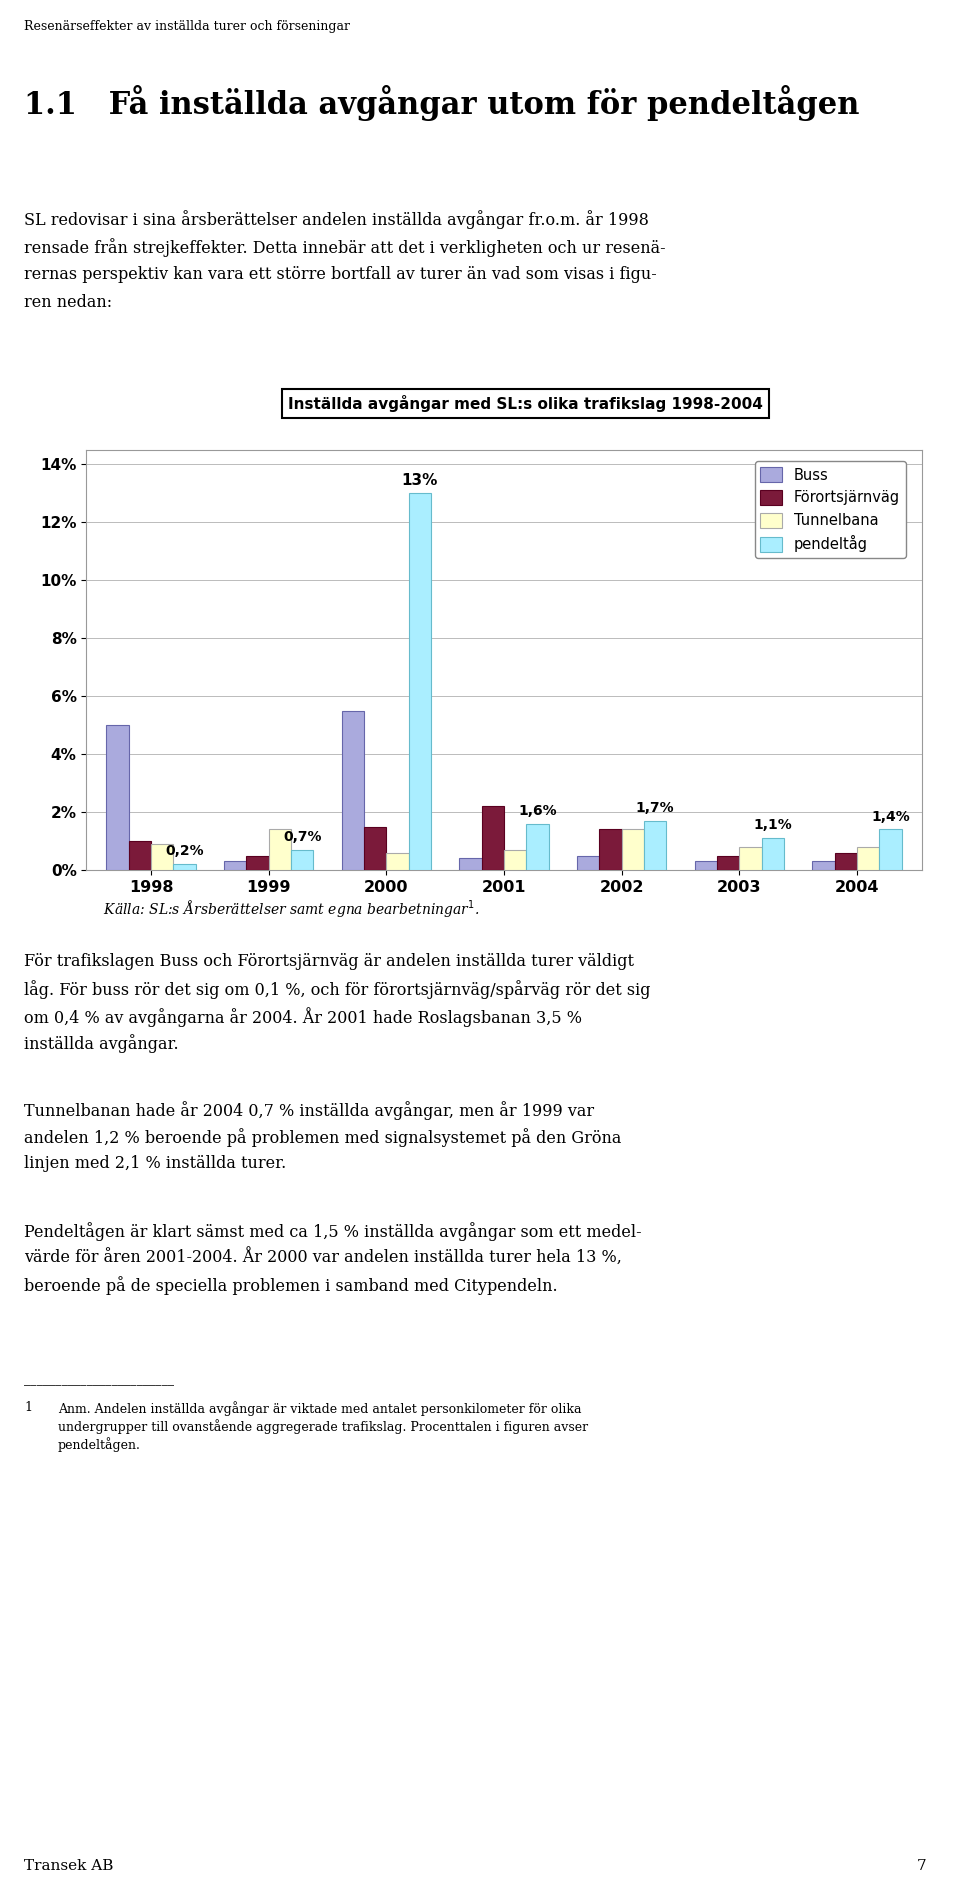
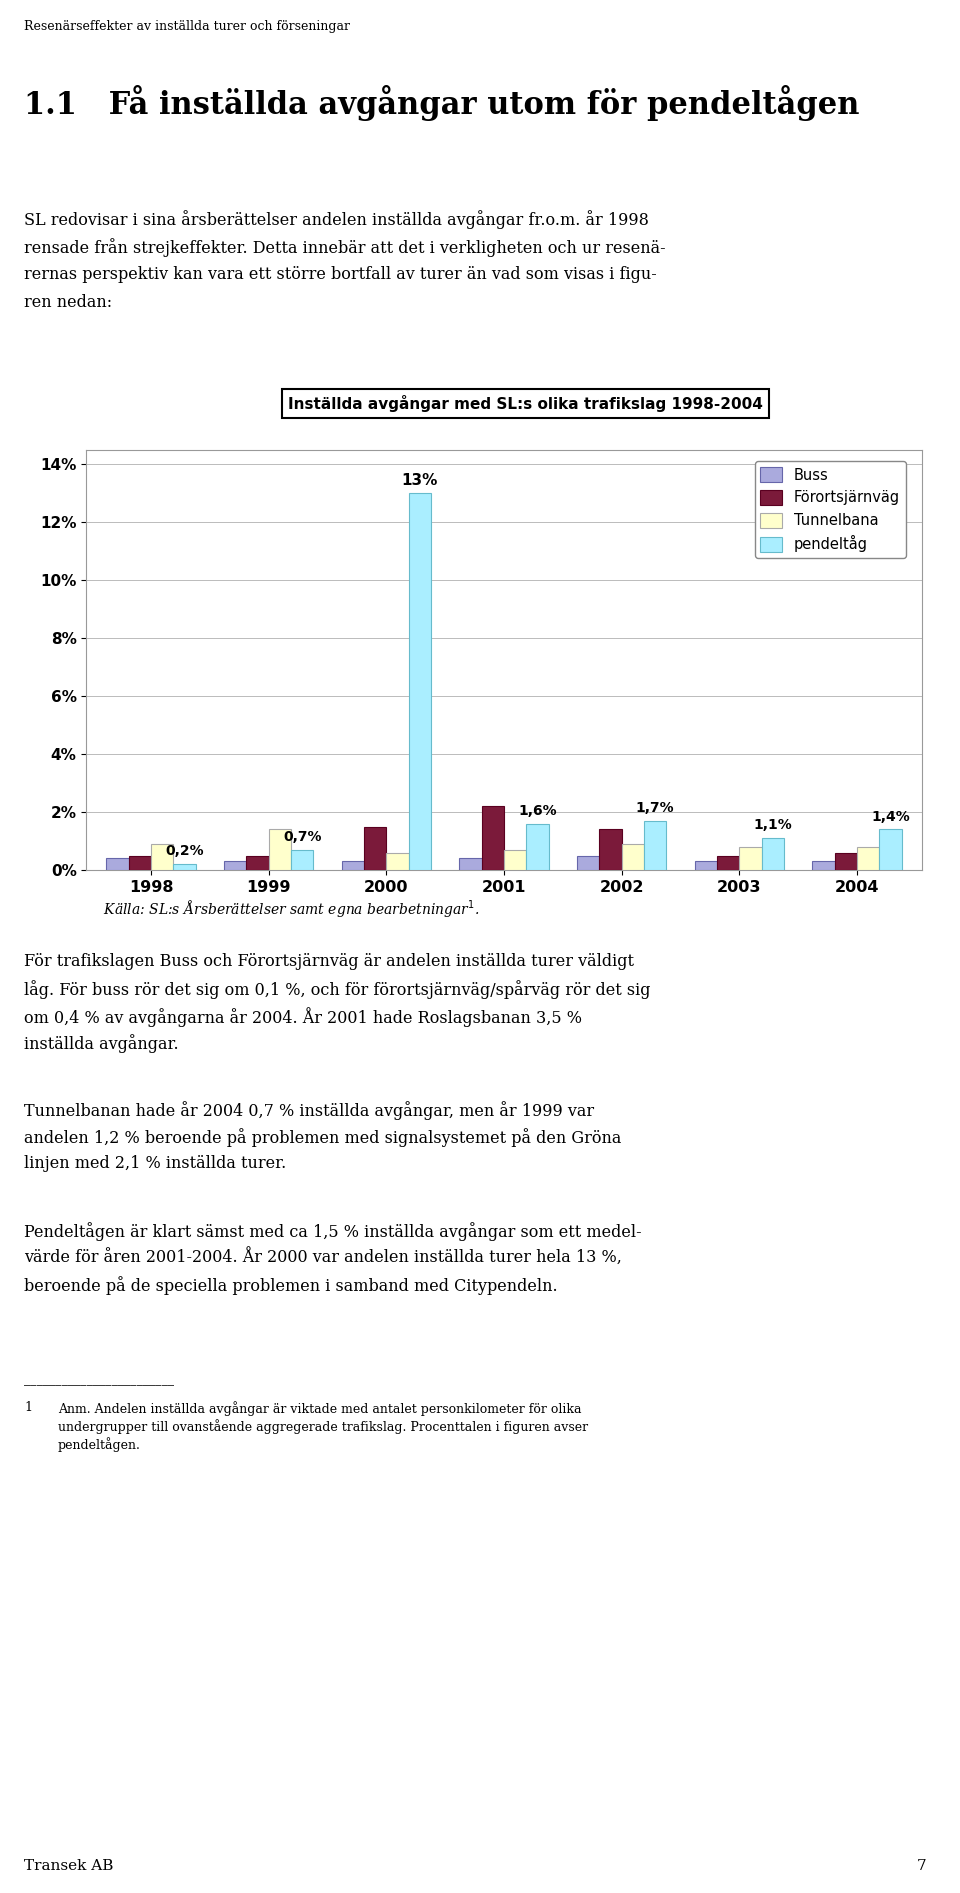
Buss/1998: 5.0% -> 0.4%
Förortsjärnväg/1998: 1.0% -> 0.5%
Buss/2000: 5.5% -> 0.3%
Tunnelbana/2002: 1.4% -> 0.9%
